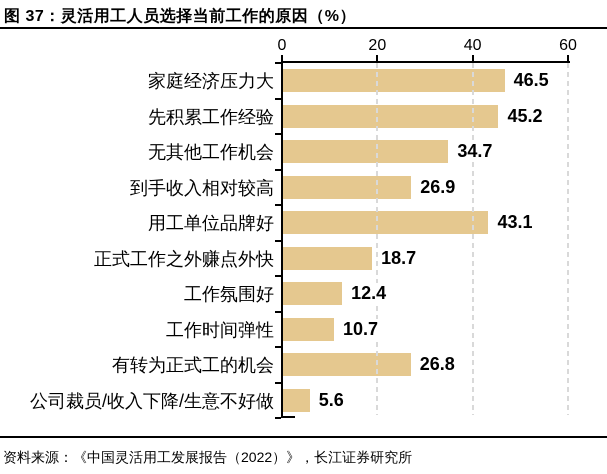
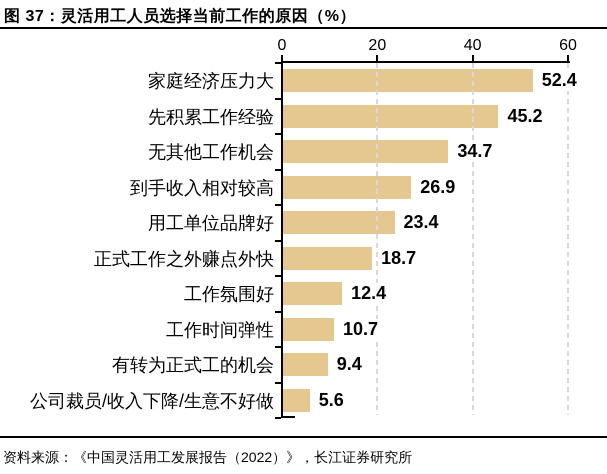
家庭经济压力大: 46.5 -> 52.4
用工单位品牌好: 43.1 -> 23.4
有转为正式工的机会: 26.8 -> 9.4
